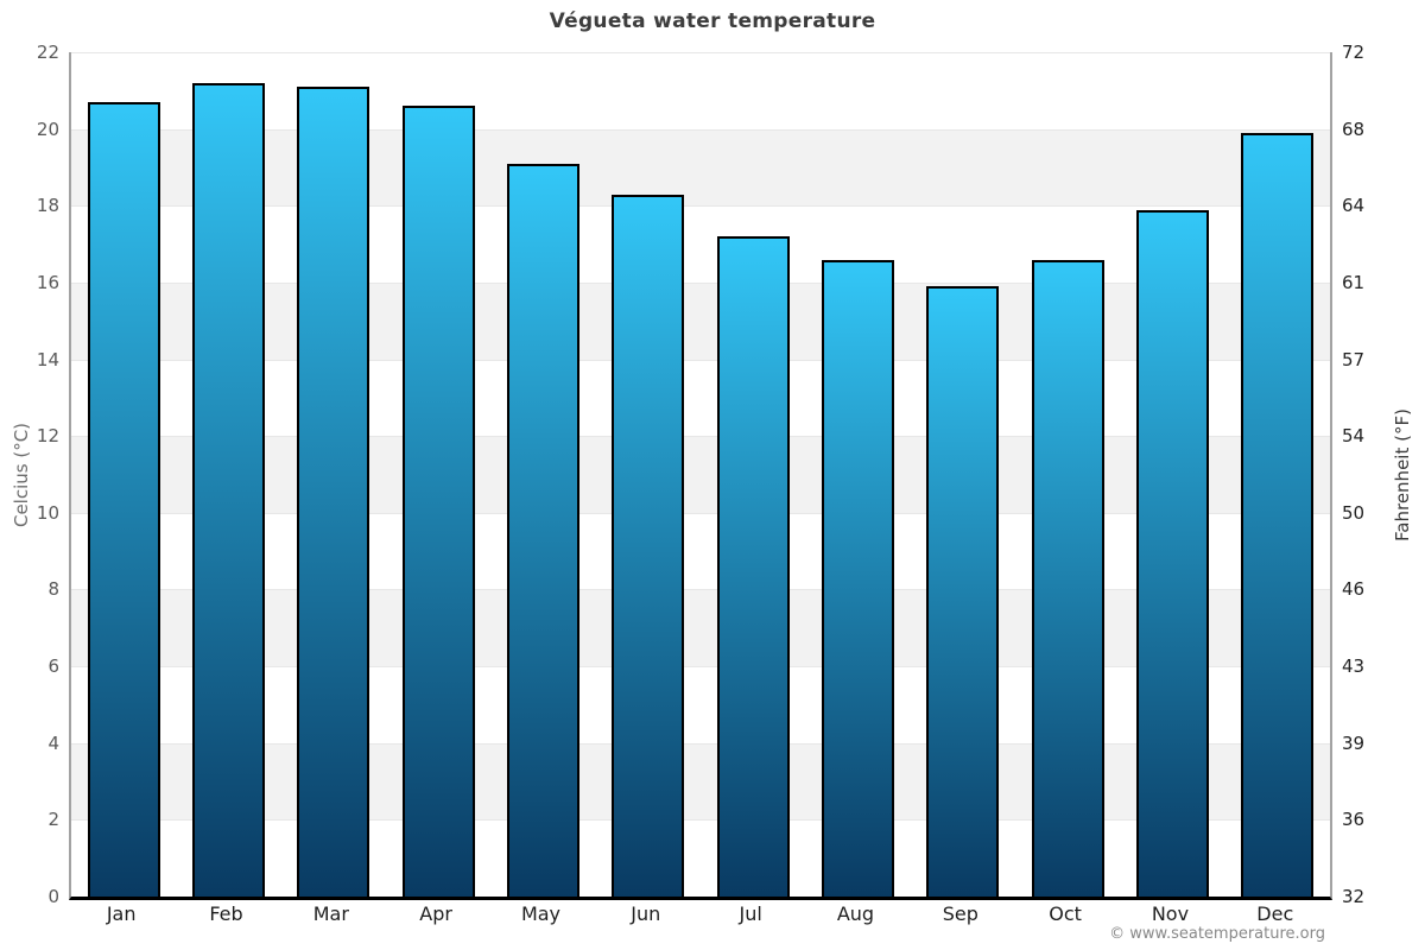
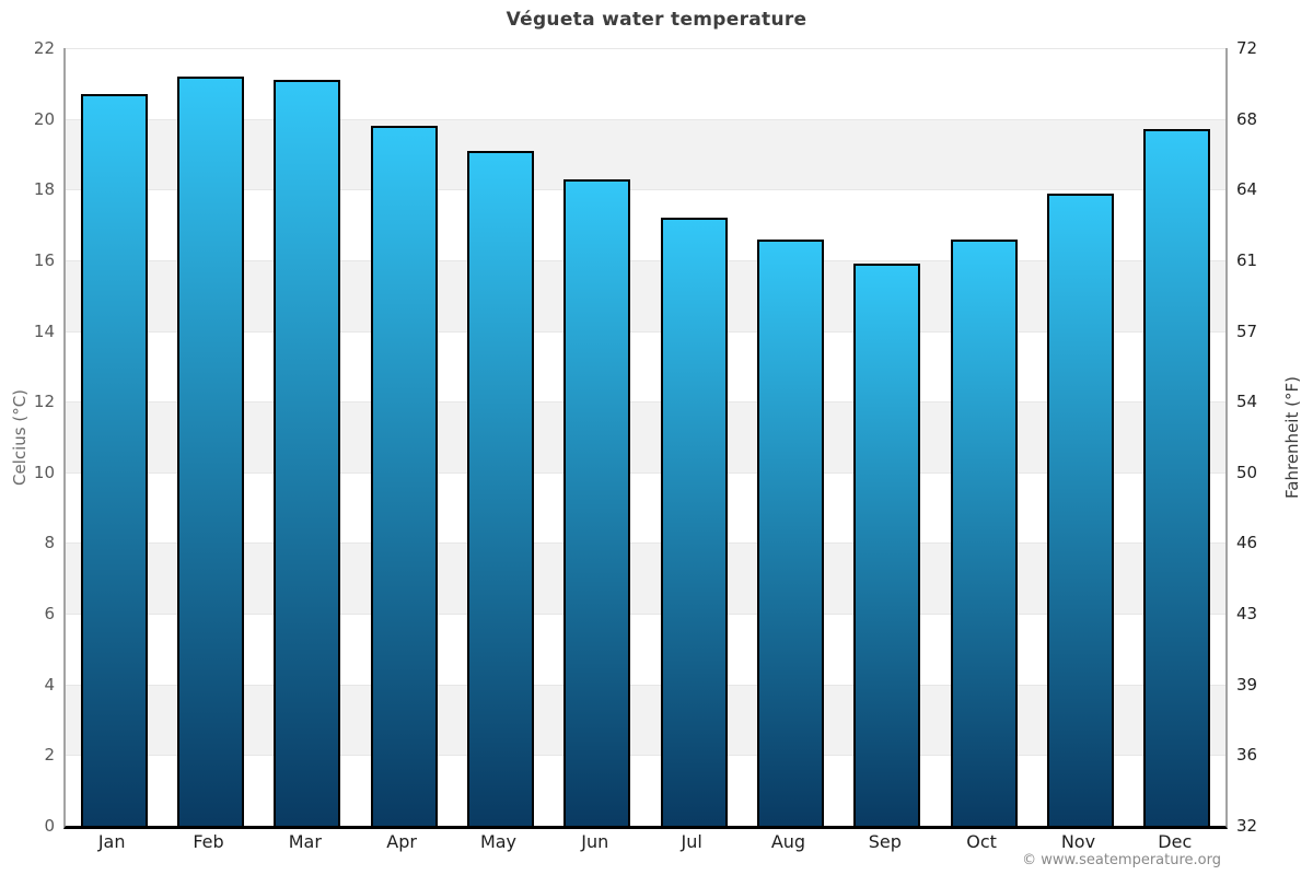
Apr: 20.6 -> 19.8
Dec: 19.9 -> 19.7
